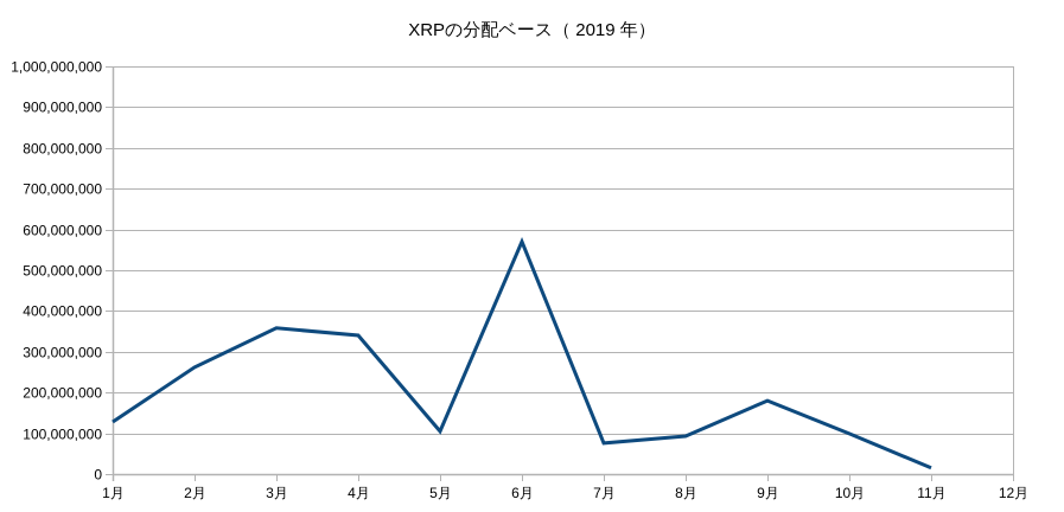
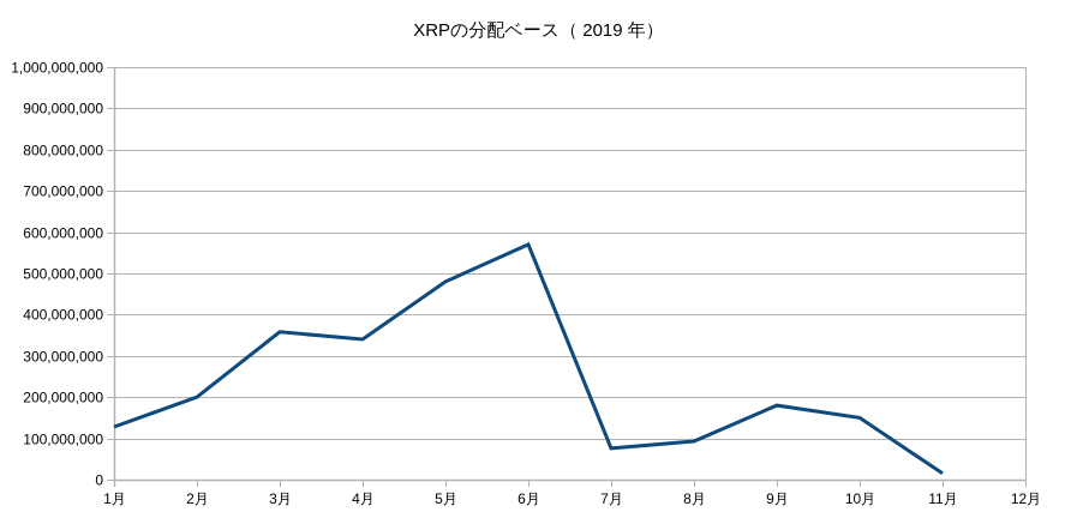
2月: 260000000 -> 200000000
5月: 100000000 -> 480000000
10月: 100000000 -> 150000000
